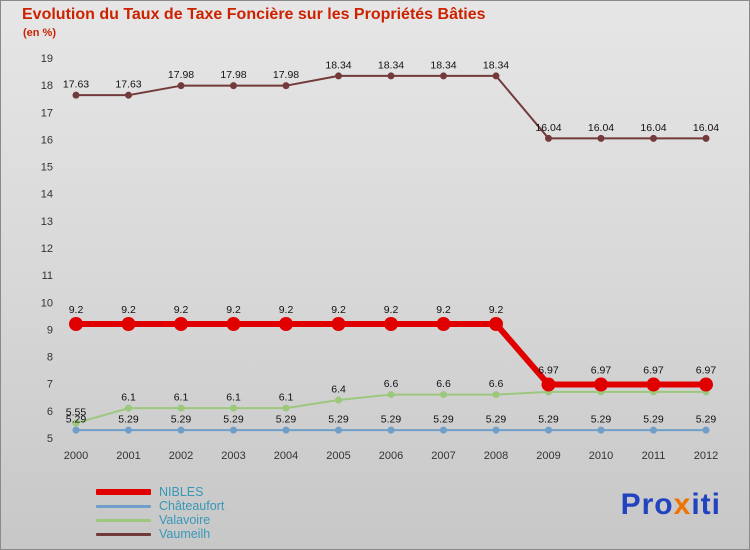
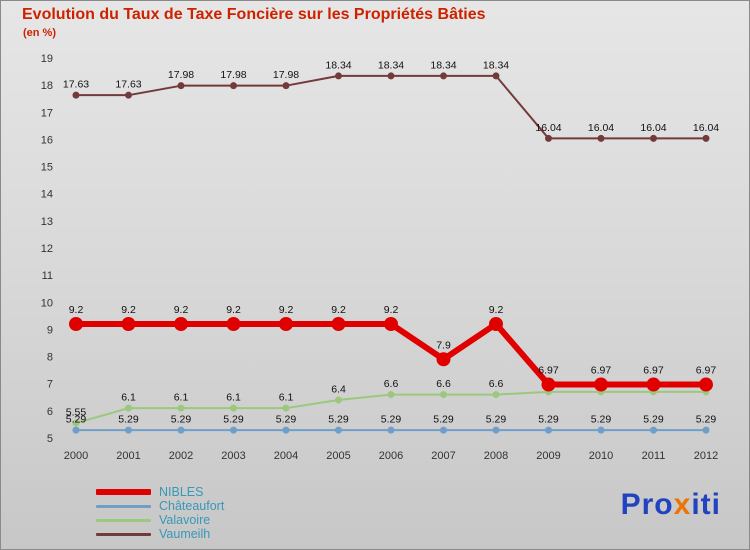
NIBLES/2007: 9.2 -> 7.9
